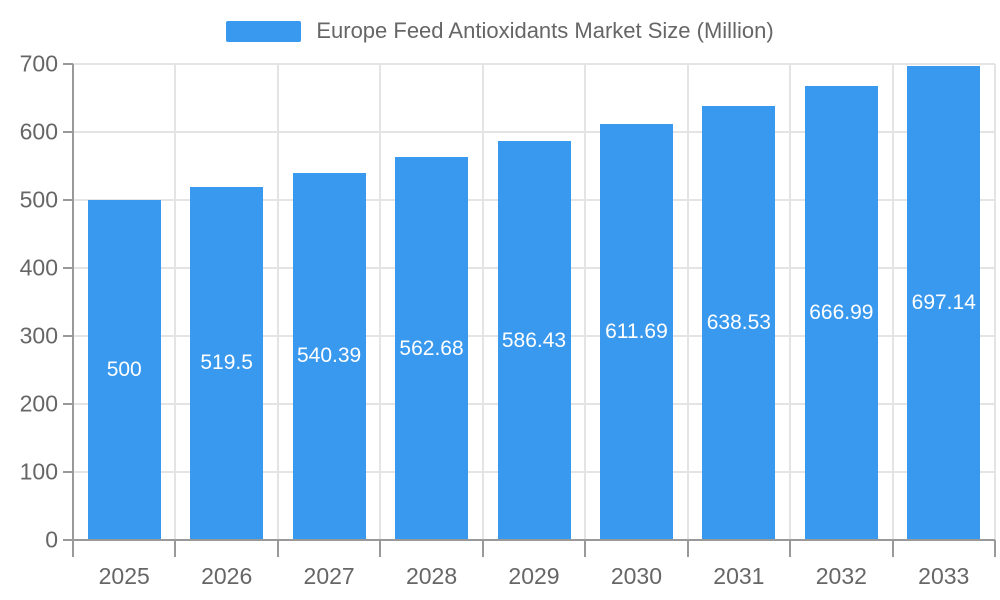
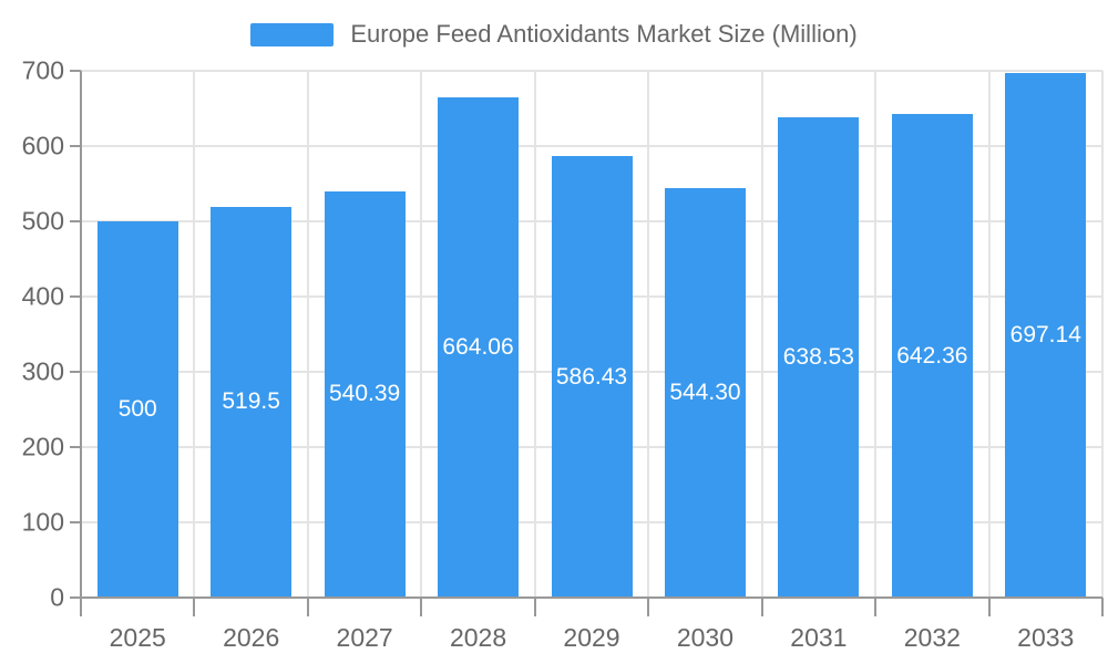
2028: 562.68 -> 664.06
2030: 611.69 -> 544.30
2032: 666.99 -> 642.36
